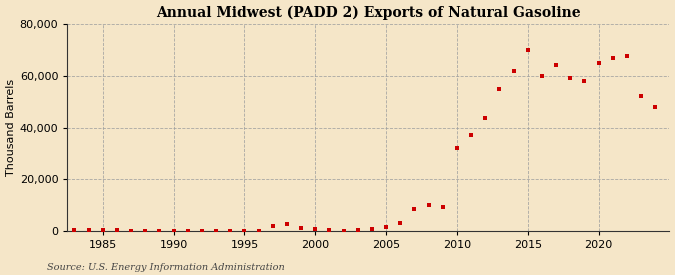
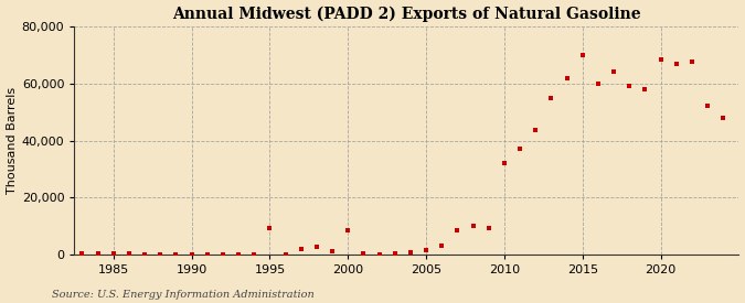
1995: 200 -> 9,500
2000: 1,000 -> 8,500
2020: 65,000 -> 68,500
